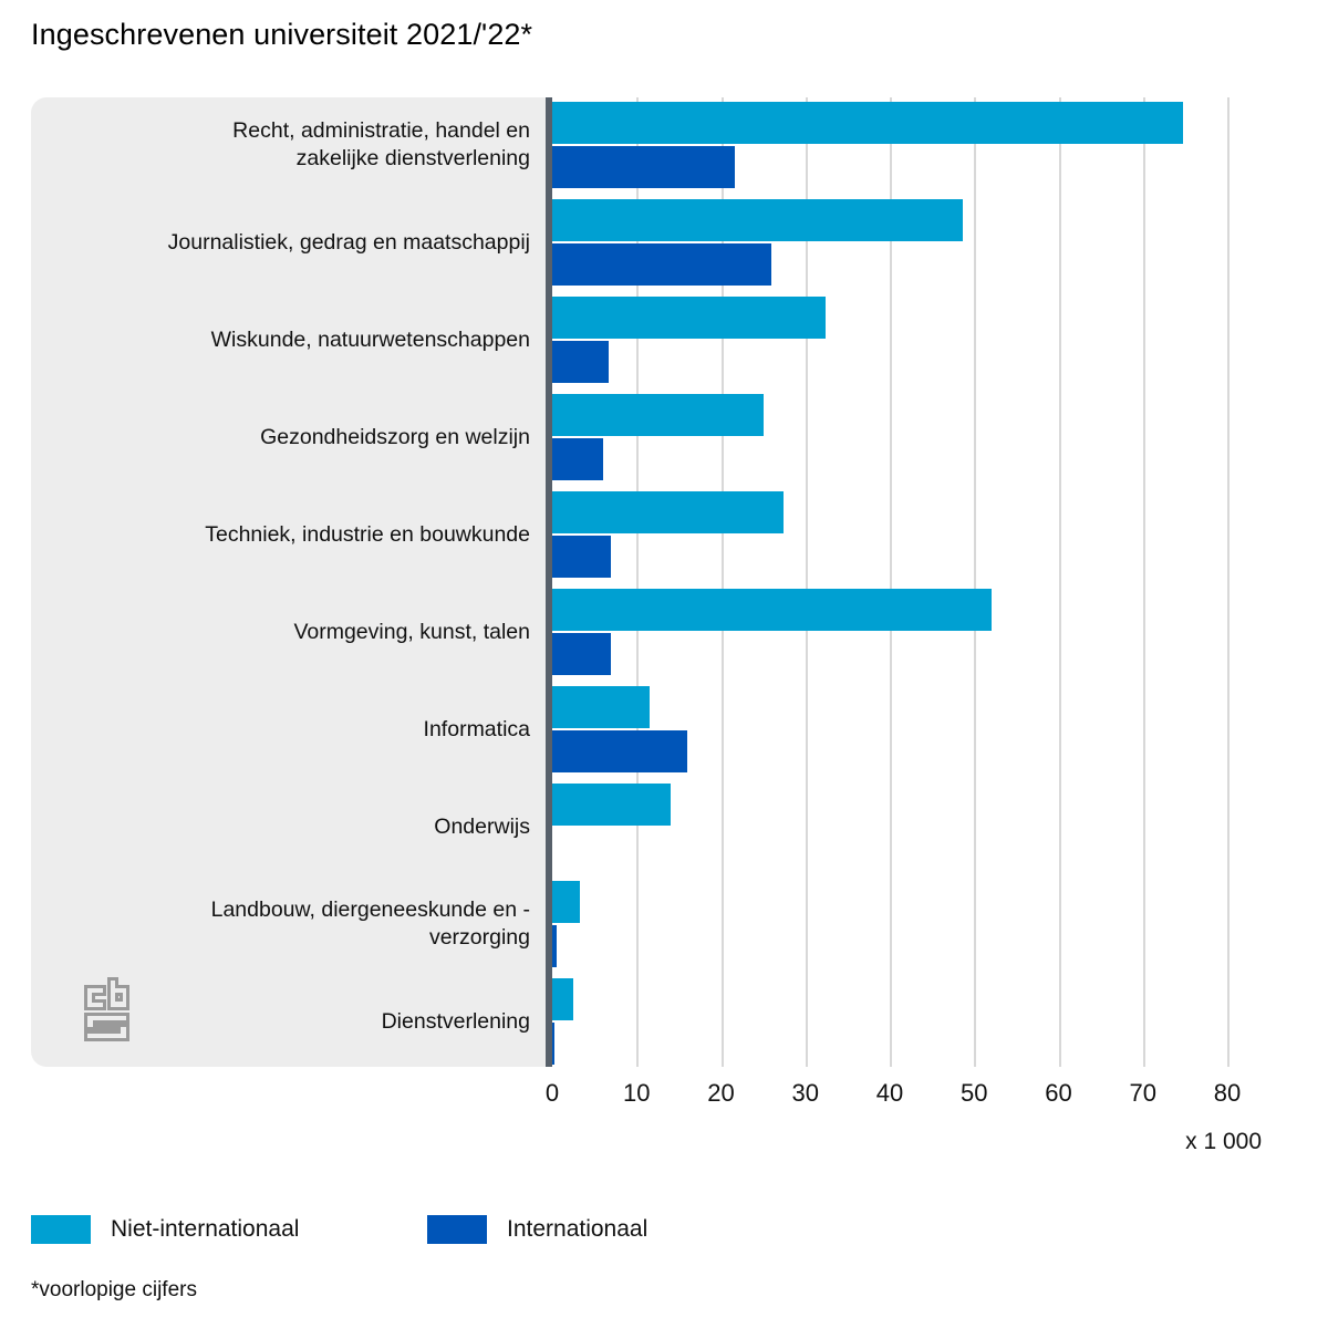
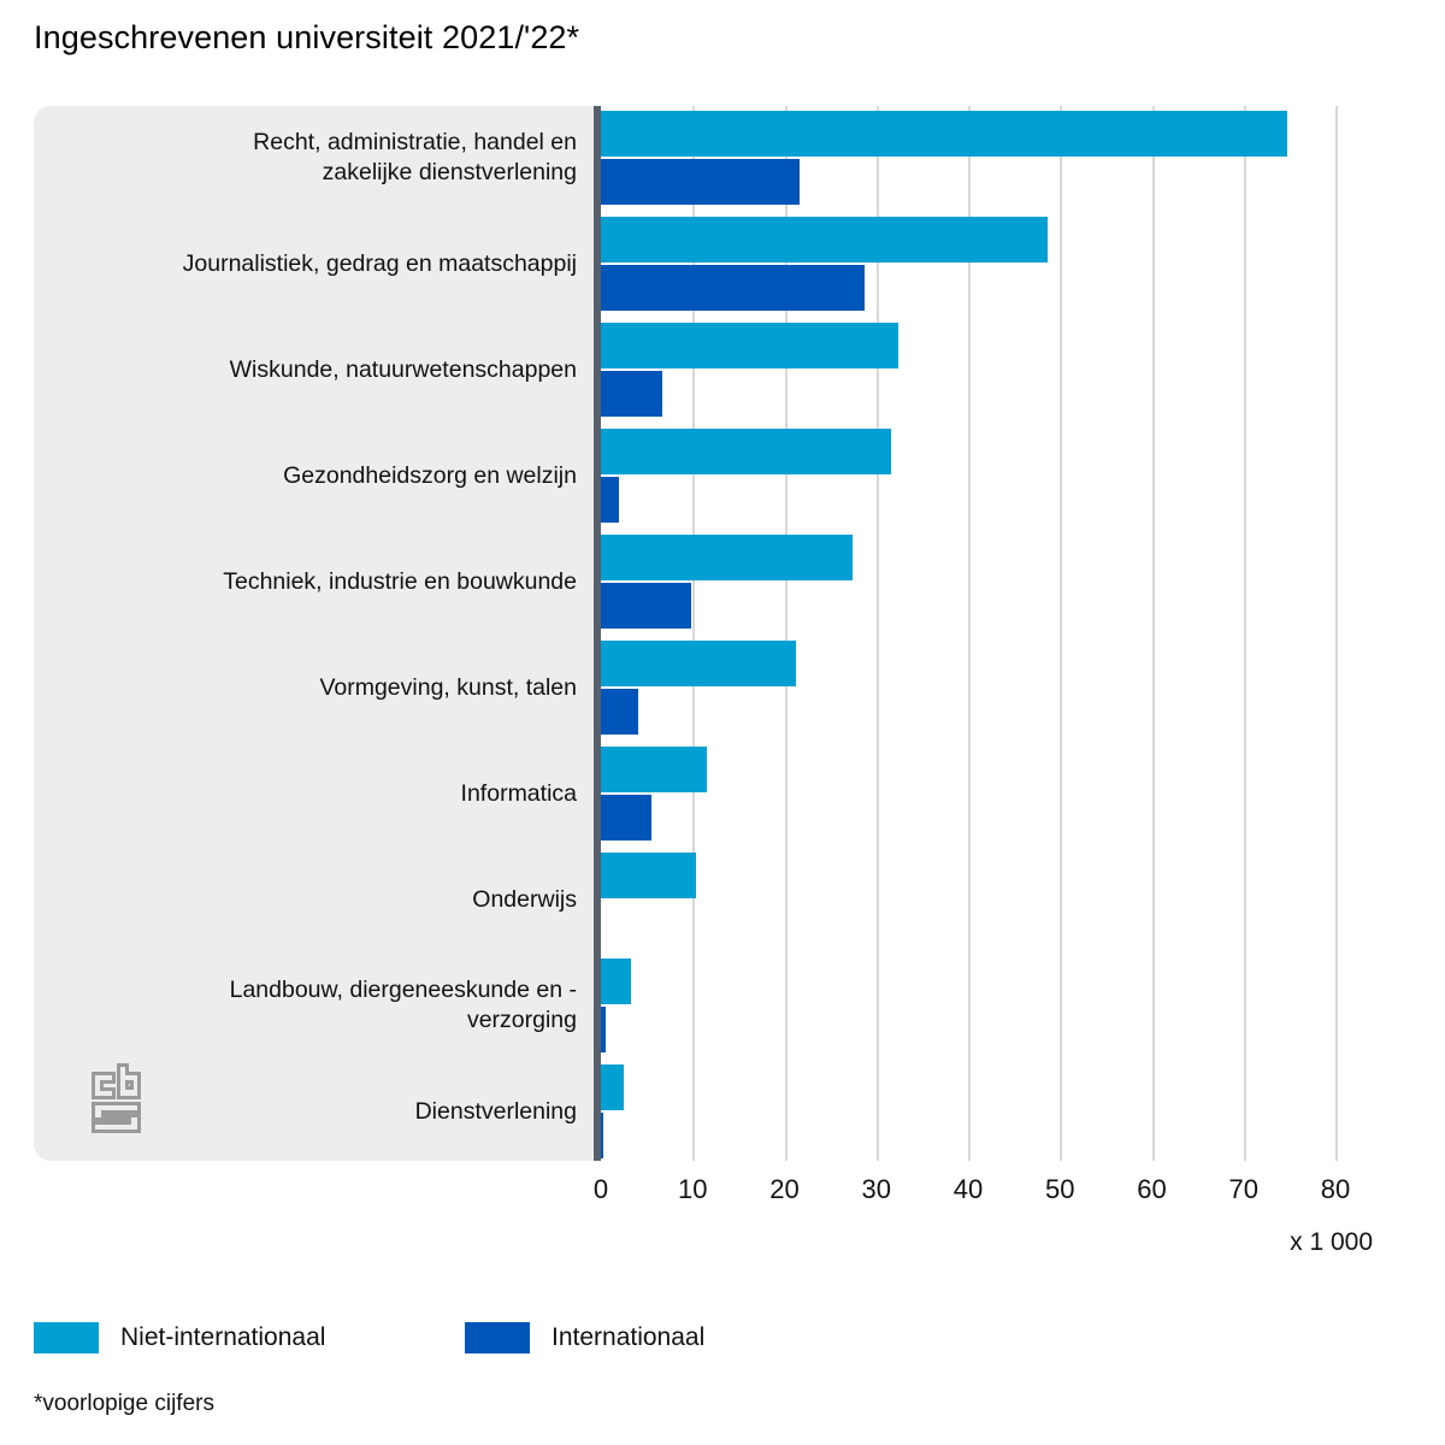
Internationaal/Journalistiek, gedrag en maatschappij: 26 -> 29
Niet-internationaal/Gezondheidszorg en welzijn: 25 -> 32
Internationaal/Gezondheidszorg en welzijn: 6 -> 2
Internationaal/Techniek, industrie en bouwkunde: 7 -> 10
Niet-internationaal/Vormgeving, kunst, talen: 52 -> 21
Internationaal/Vormgeving, kunst, talen: 7 -> 4
Internationaal/Informatica: 16 -> 6
Niet-internationaal/Onderwijs: 14 -> 10
